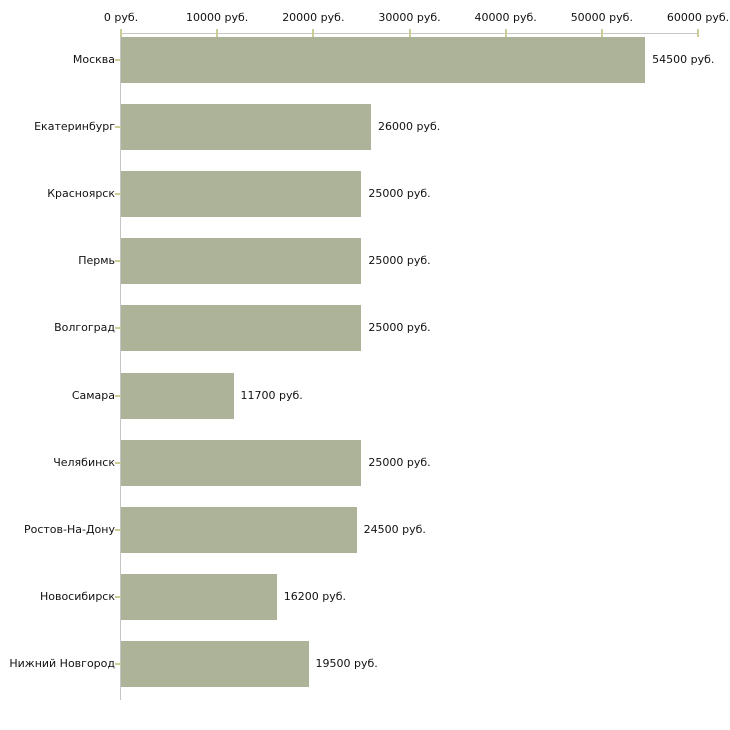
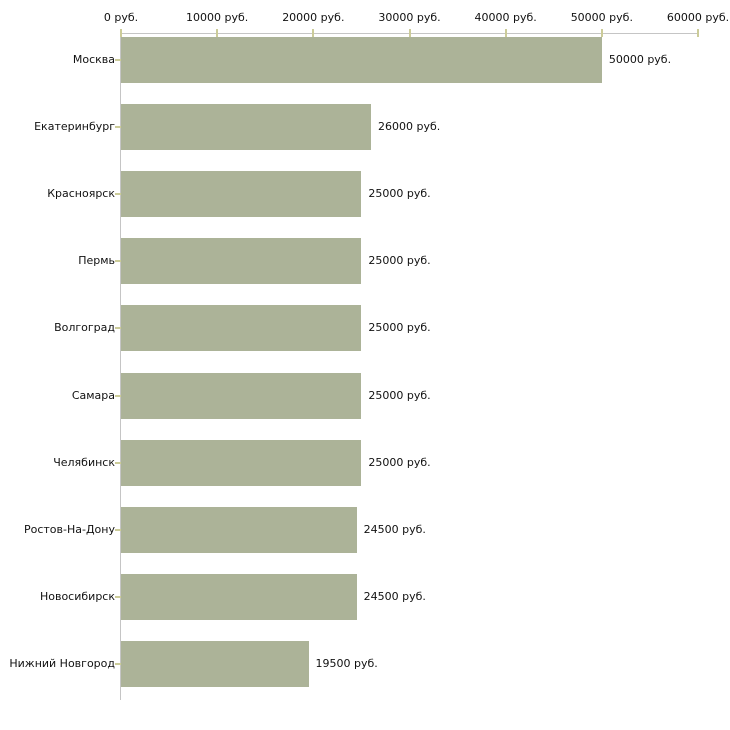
Москва: 54500 -> 50000
Самара: 11700 -> 25000
Новосибирск: 16200 -> 24500
